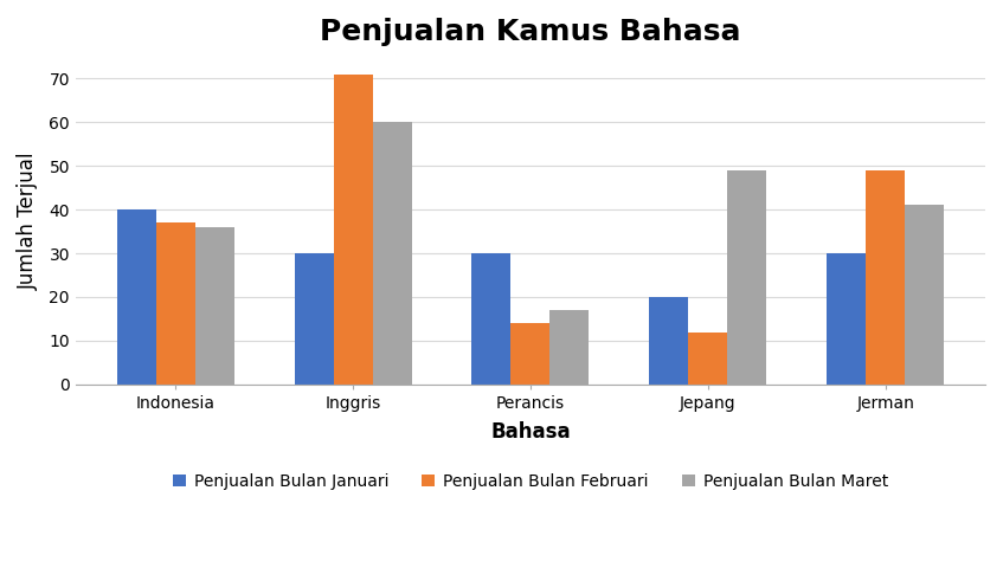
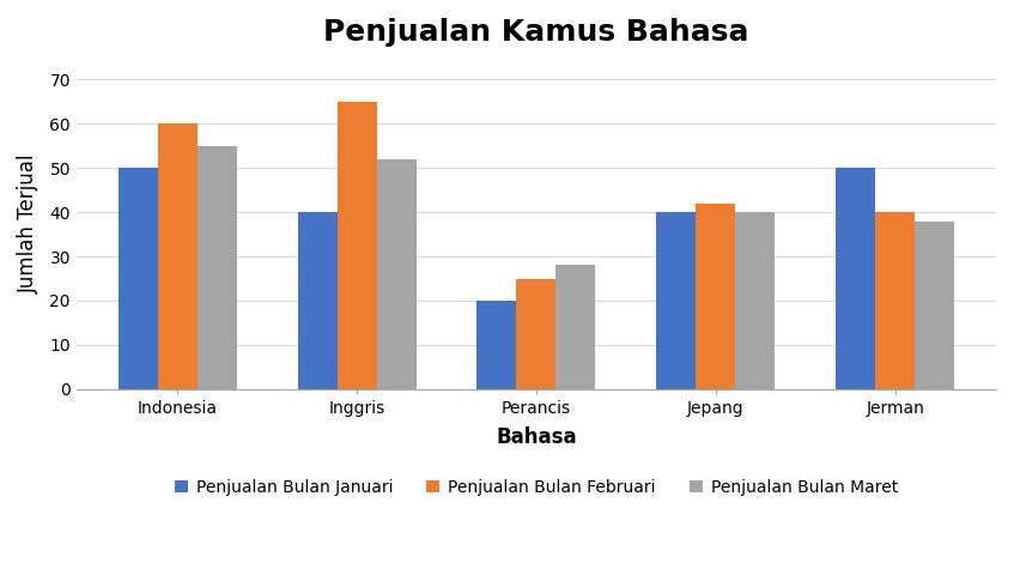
Penjualan Bulan Januari/Indonesia: 40 -> 50
Penjualan Bulan Februari/Indonesia: 37 -> 60
Penjualan Bulan Maret/Indonesia: 36 -> 55
Penjualan Bulan Januari/Inggris: 30 -> 40
Penjualan Bulan Februari/Inggris: 71 -> 65
Penjualan Bulan Maret/Inggris: 60 -> 52
Penjualan Bulan Januari/Perancis: 30 -> 20
Penjualan Bulan Februari/Perancis: 14 -> 25
Penjualan Bulan Maret/Perancis: 17 -> 28
Penjualan Bulan Januari/Jepang: 20 -> 40
Penjualan Bulan Februari/Jepang: 12 -> 42
Penjualan Bulan Maret/Jepang: 49 -> 40
Penjualan Bulan Januari/Jerman: 30 -> 50
Penjualan Bulan Februari/Jerman: 49 -> 40
Penjualan Bulan Maret/Jerman: 41 -> 38
